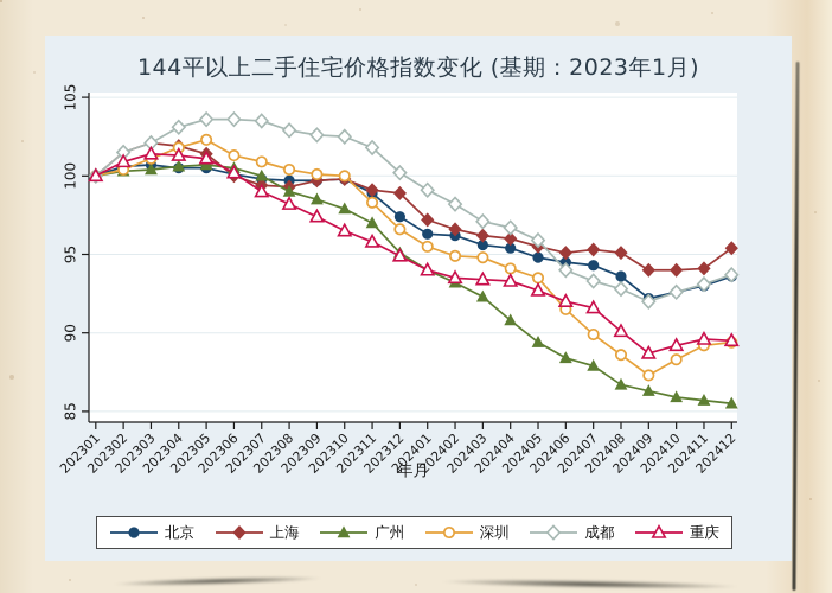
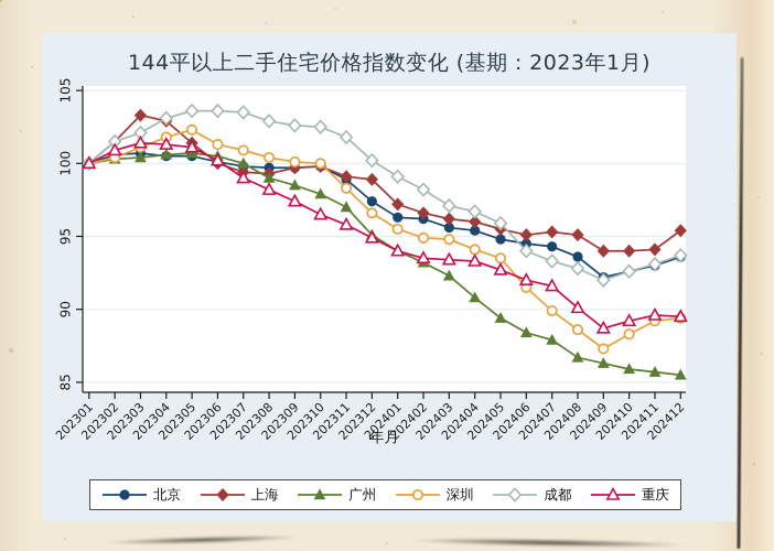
上海/202303: 102.1 -> 103.3
上海/202304: 101.9 -> 102.9
